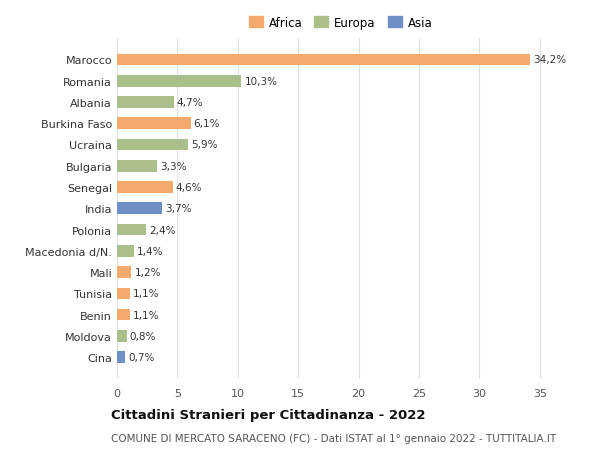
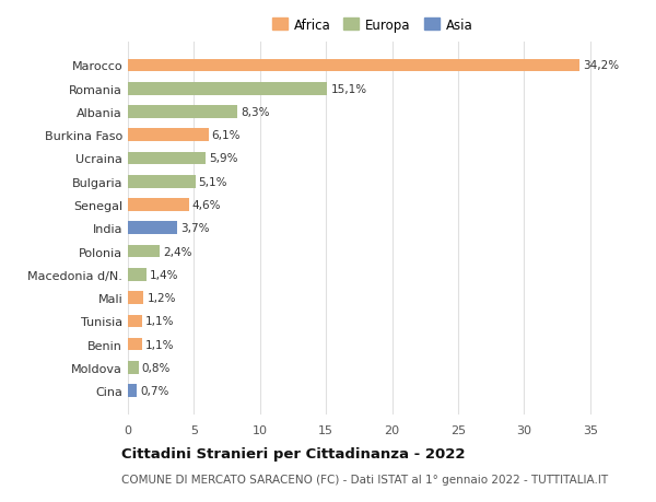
Romania: 10,3% -> 15,1%
Albania: 4,7% -> 8,3%
Bulgaria: 3,3% -> 5,1%
